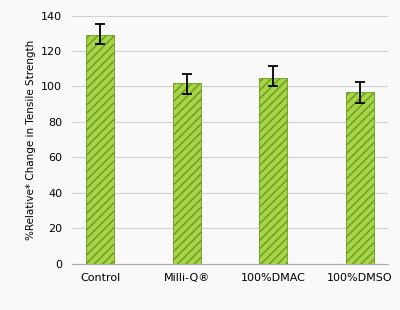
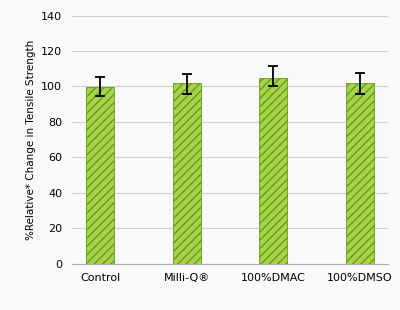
Control: 129 -> 100
100%DMSO: 97 -> 102
